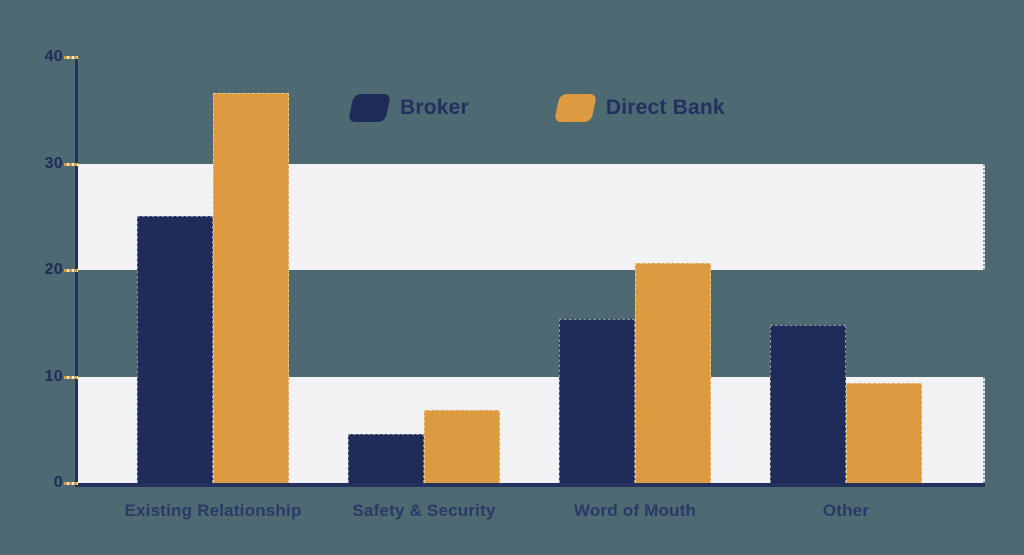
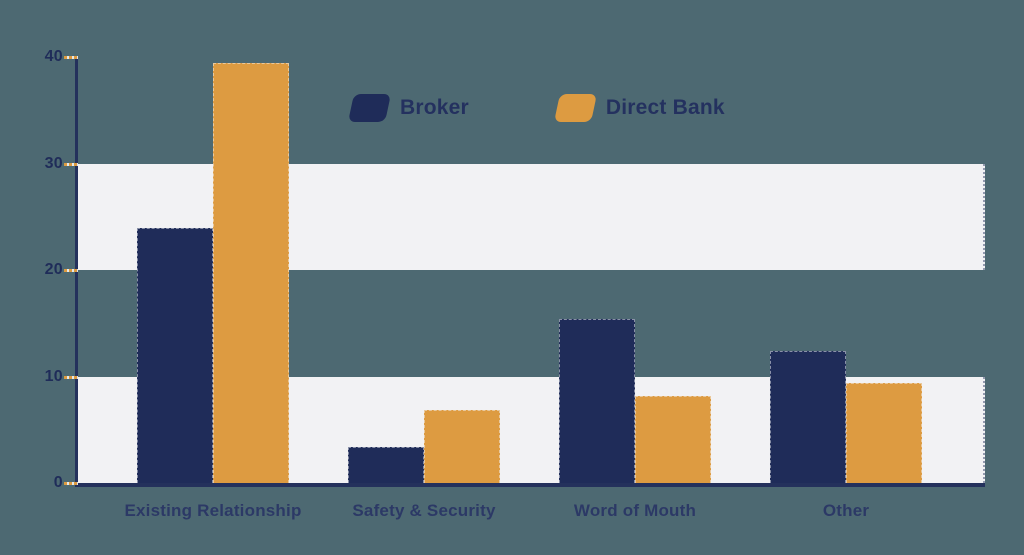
Broker/Existing Relationship: 25.1 -> 23.9
Direct Bank/Existing Relationship: 36.6 -> 39.4
Broker/Safety & Security: 4.6 -> 3.4
Direct Bank/Word of Mouth: 20.7 -> 8.2
Broker/Other: 14.8 -> 12.4
